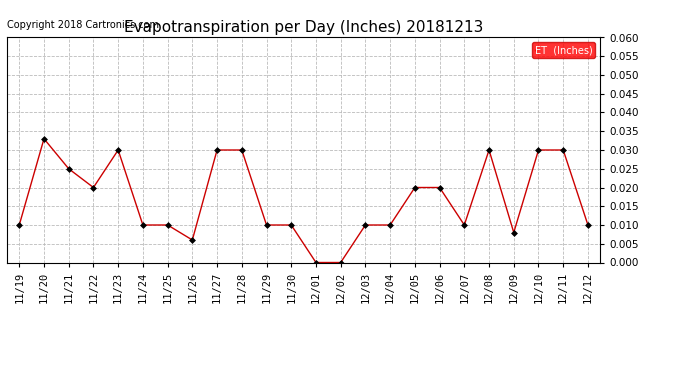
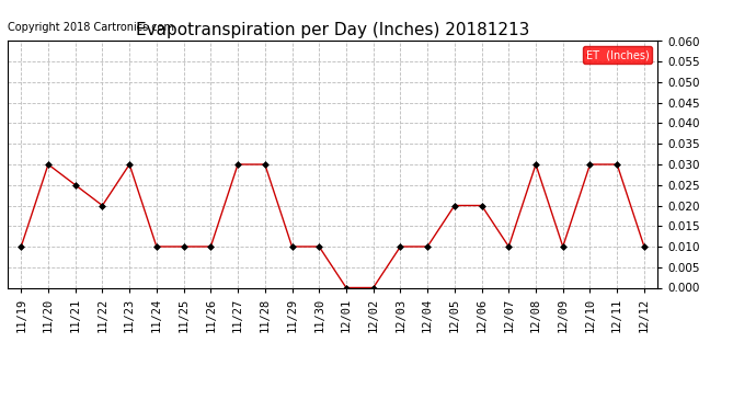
11/20: 0.033 -> 0.030
11/26: 0.006 -> 0.010
12/09: 0.008 -> 0.010
